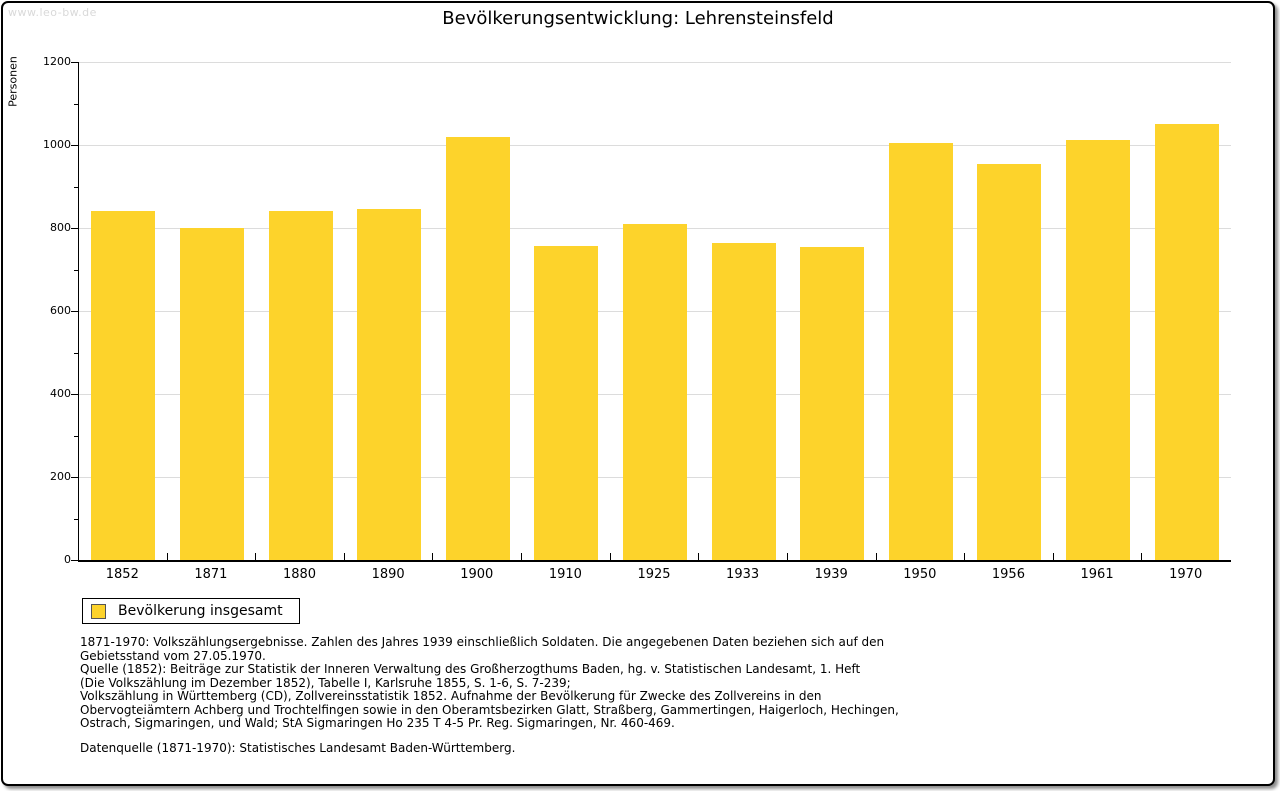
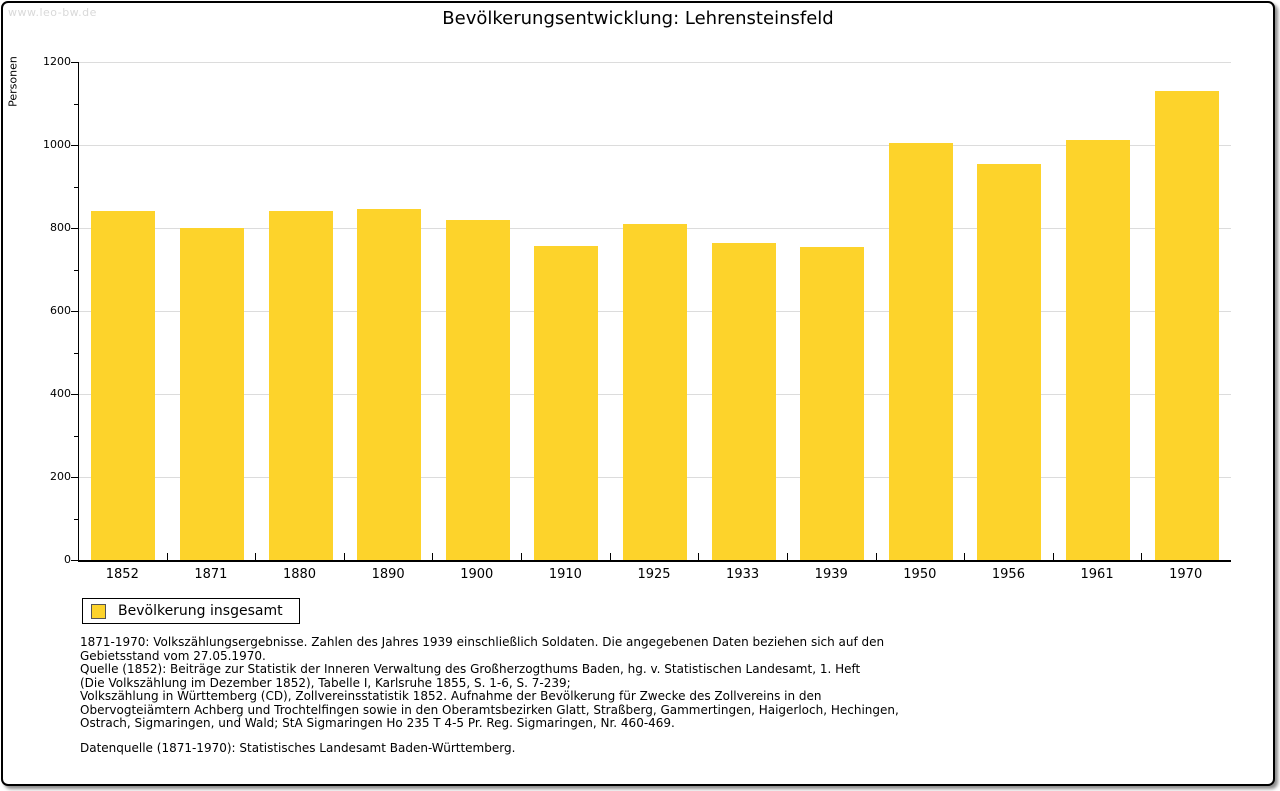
1900: 1020 -> 820
1970: 1050 -> 1130
